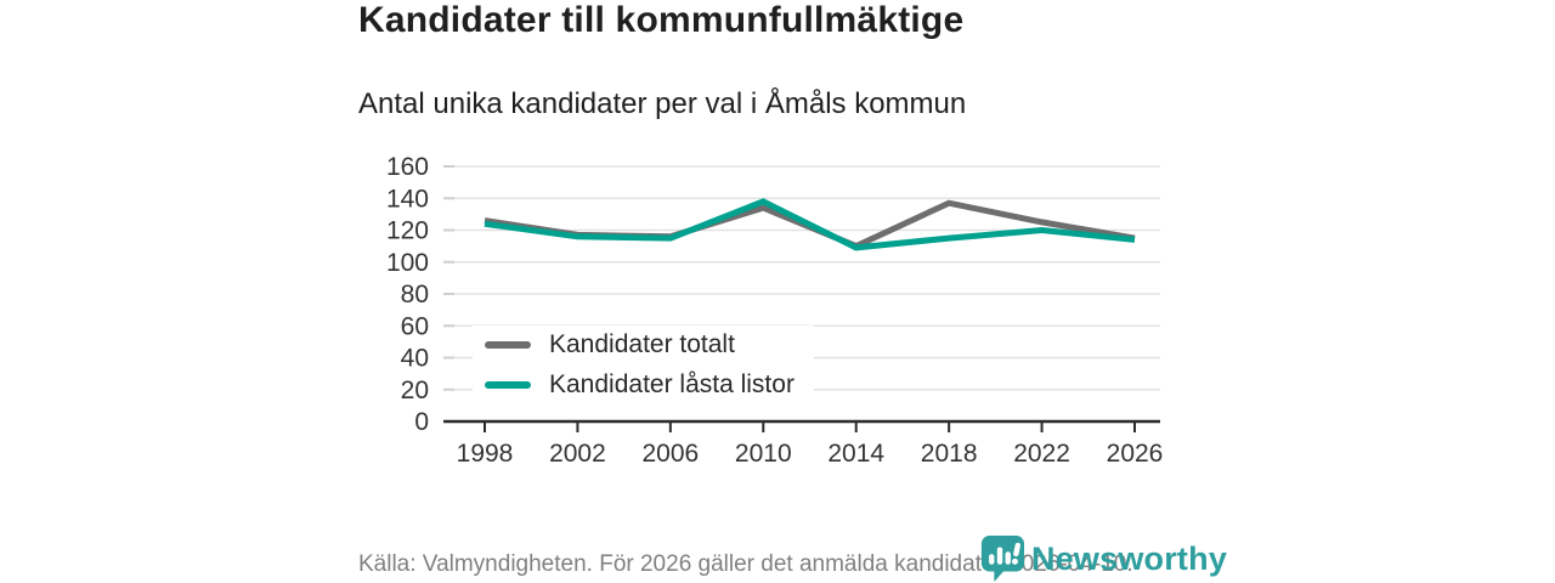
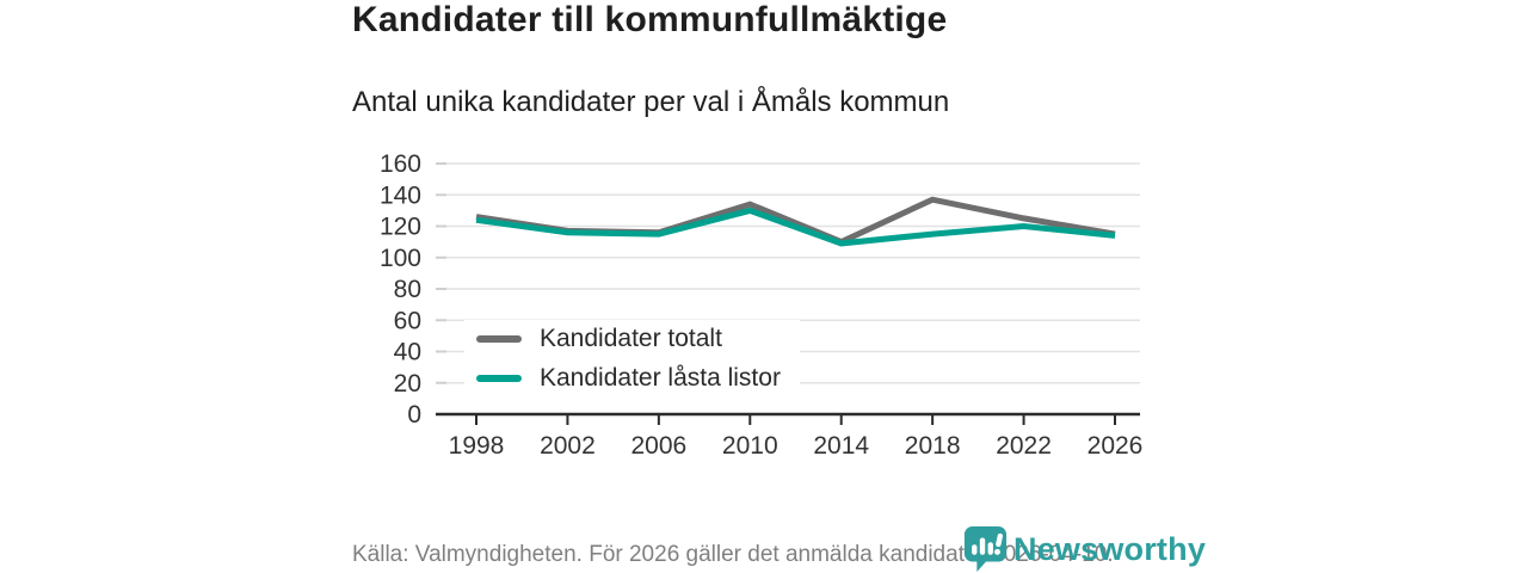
Kandidater låsta listor/2010: 138 -> 130
